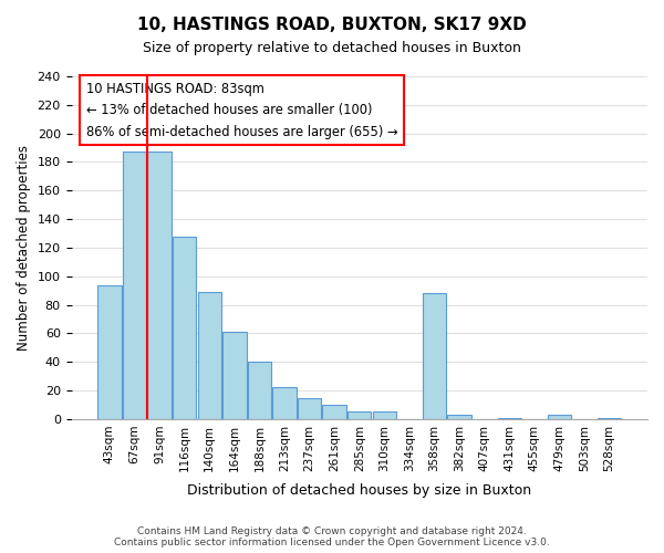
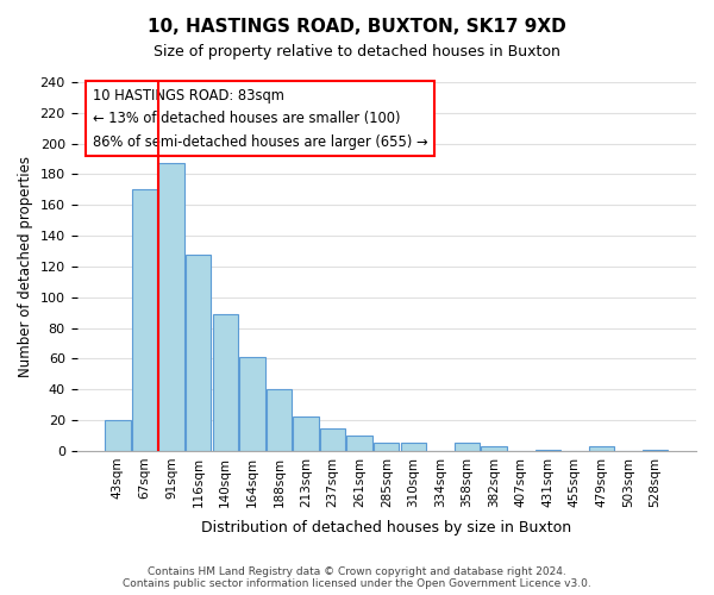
43sqm: 94 -> 20
67sqm: 187 -> 170
358sqm: 88 -> 5
